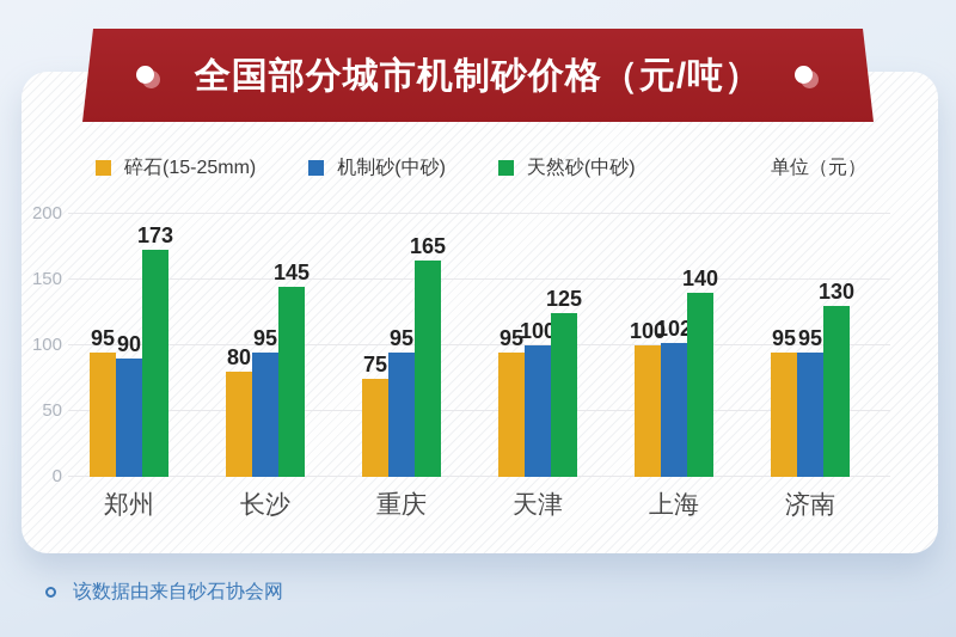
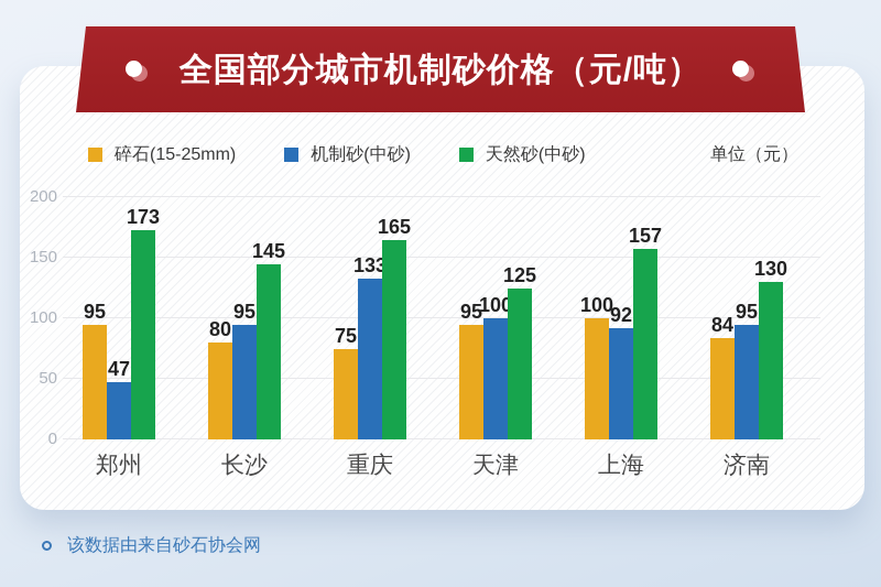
机制砂(中砂)/郑州: 90 -> 47
机制砂(中砂)/重庆: 95 -> 133
机制砂(中砂)/上海: 102 -> 92
天然砂(中砂)/上海: 140 -> 157
碎石(15-25mm)/济南: 95 -> 84
